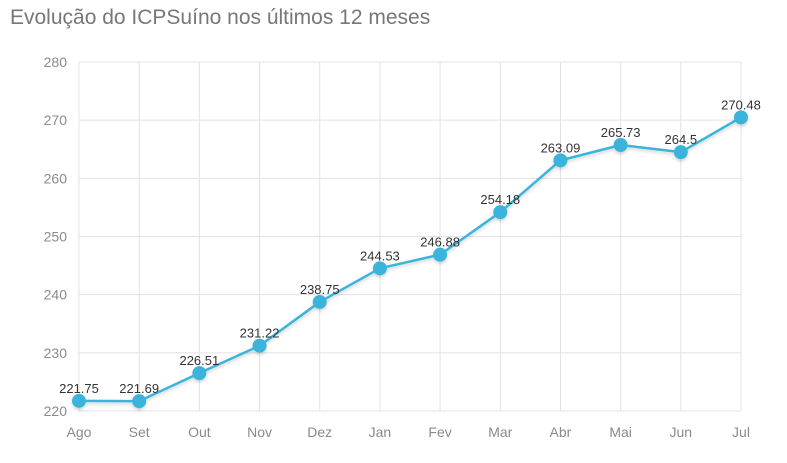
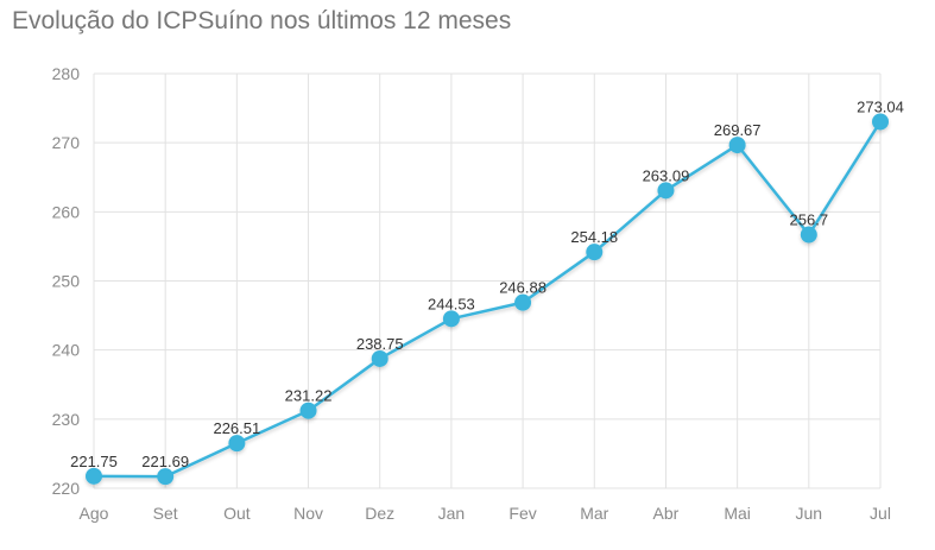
Mai: 265.73 -> 269.67
Jun: 264.5 -> 256.7
Jul: 270.48 -> 273.04
